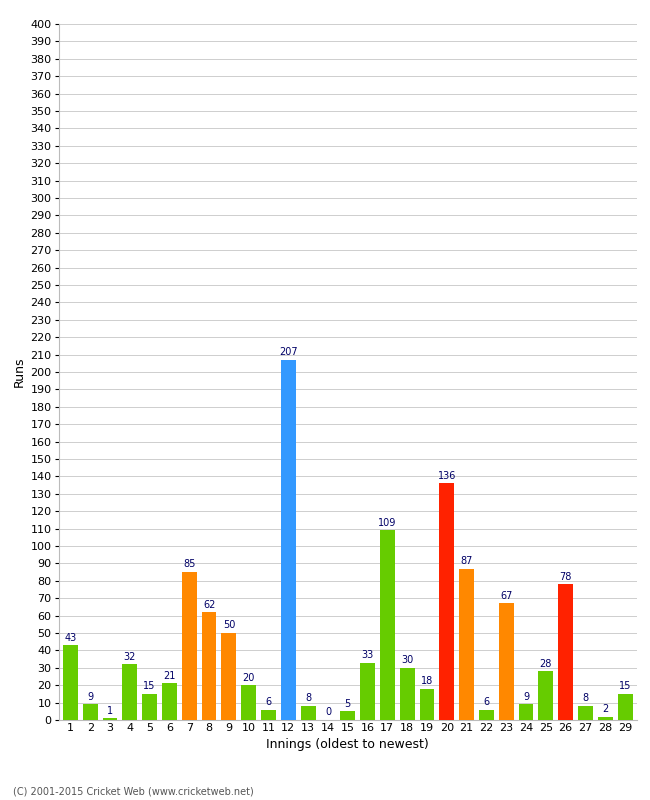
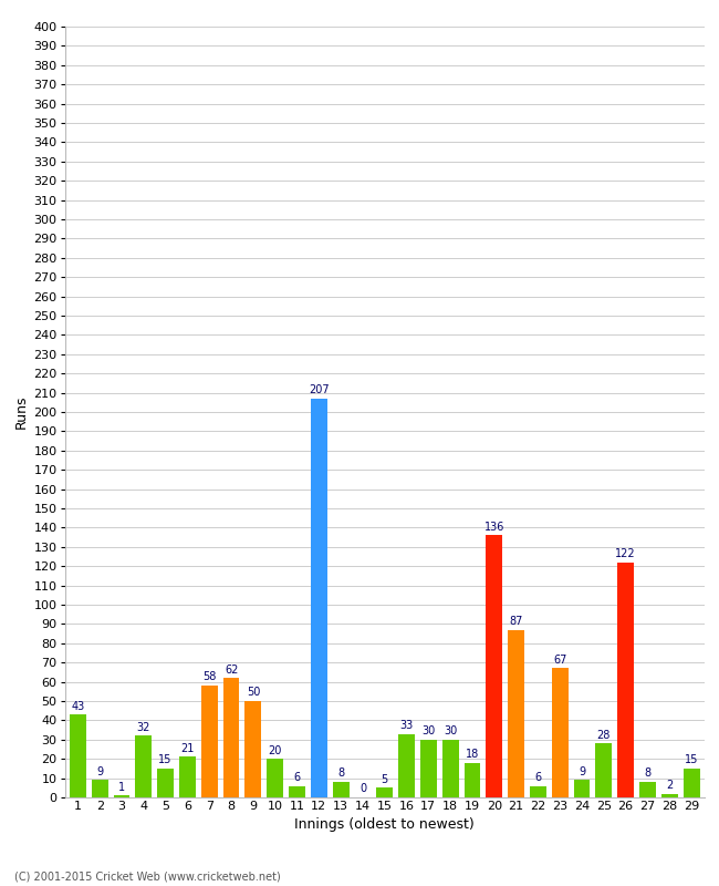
7: 85 -> 58
17: 109 -> 30
26: 78 -> 122
